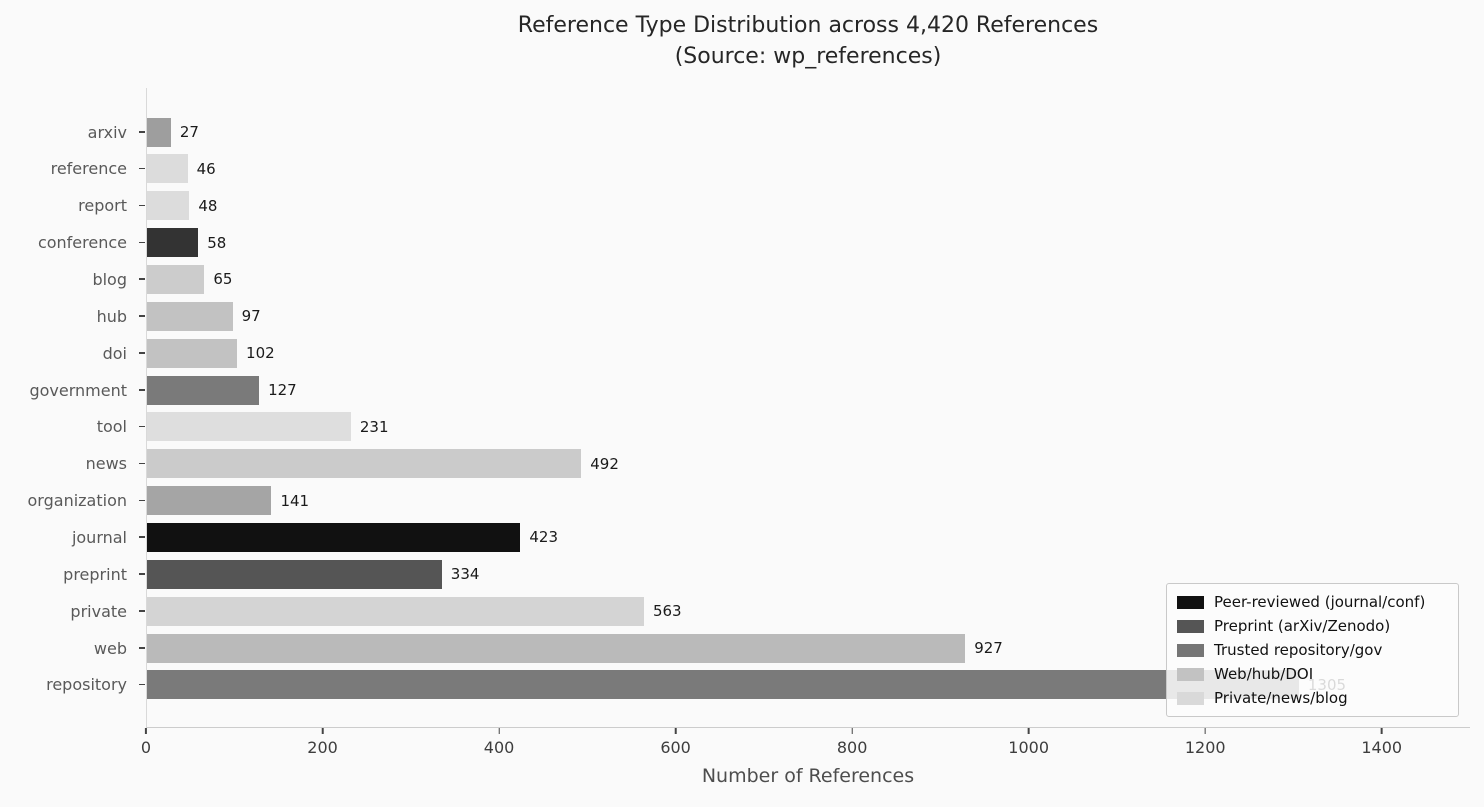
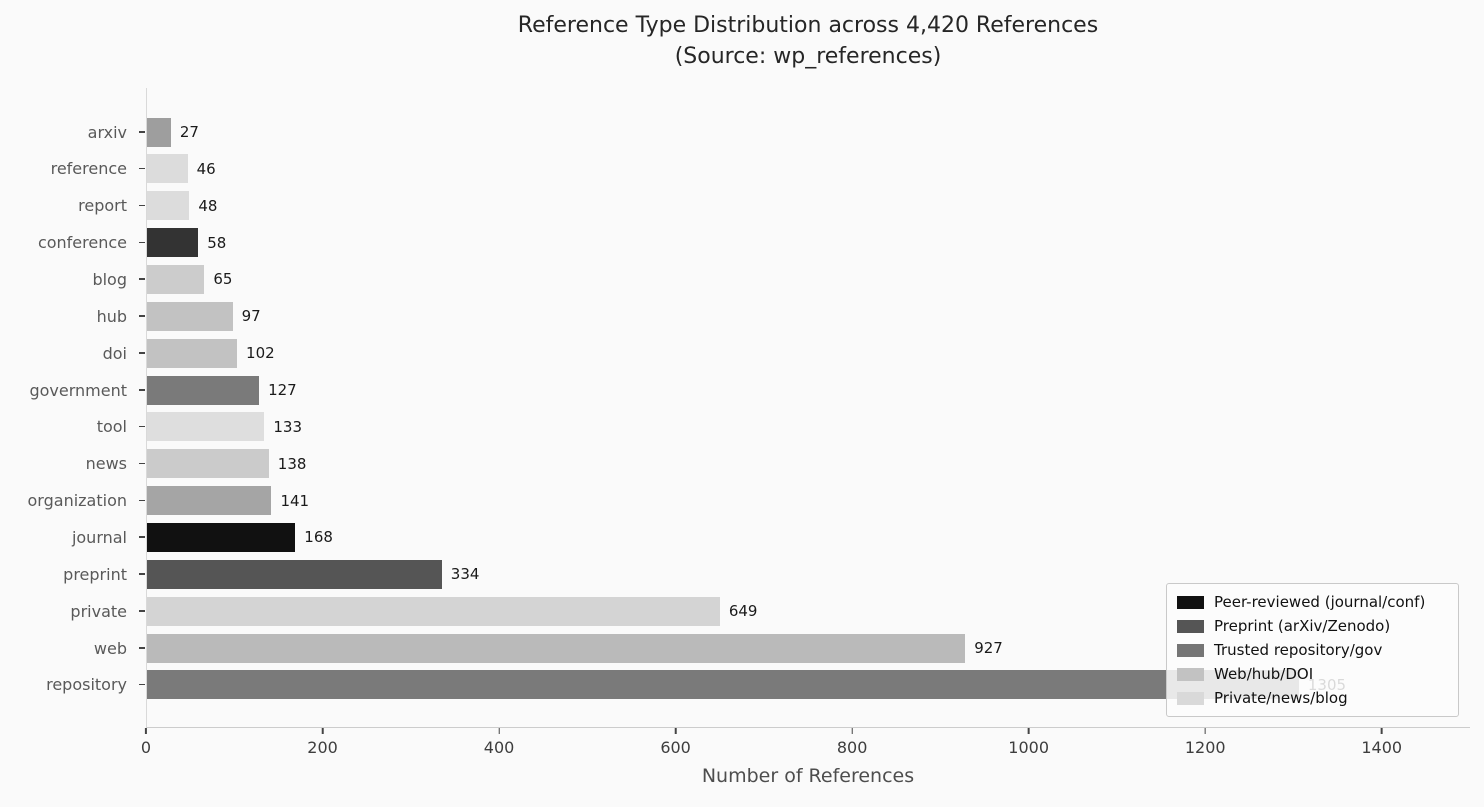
tool: 231 -> 133
news: 492 -> 138
journal: 423 -> 168
private: 563 -> 649
